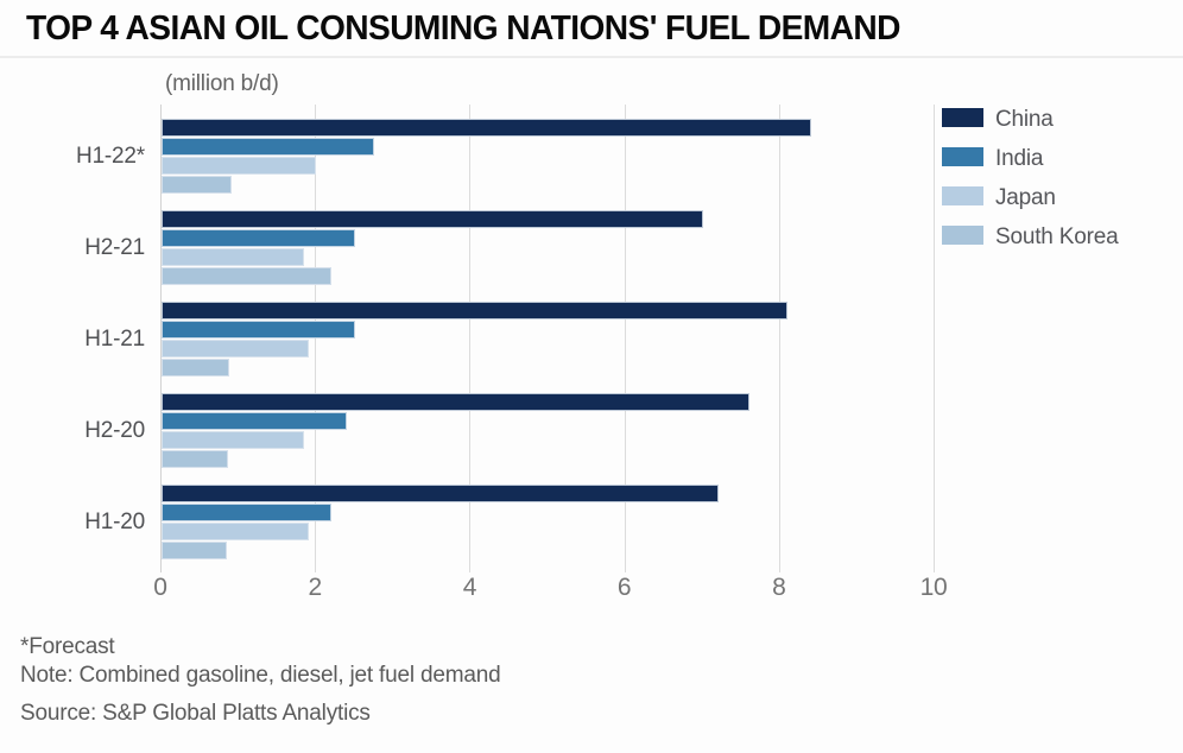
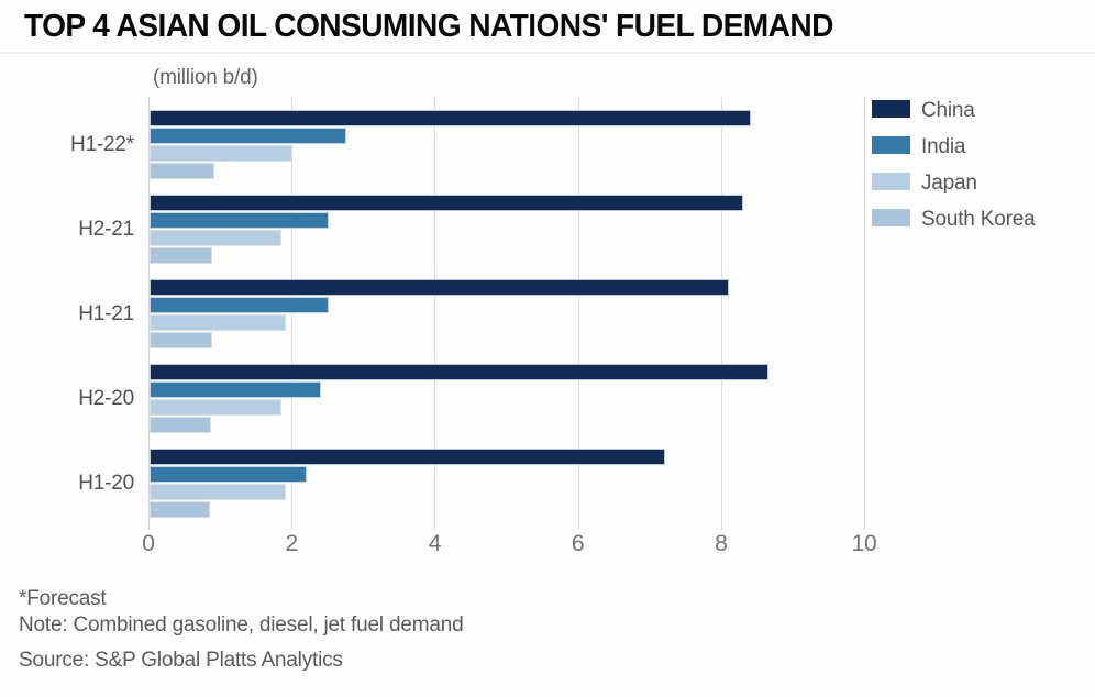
China/H2-21: 7.0 -> 8.3
South Korea/H2-21: 2.2 -> 0.9
China/H2-20: 7.6 -> 8.7
